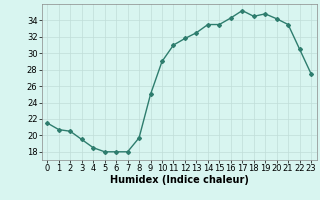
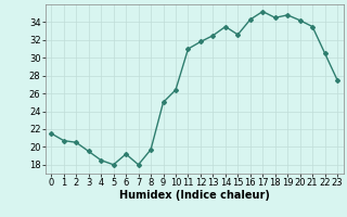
6: 18.0 -> 19.2
10: 29.0 -> 26.4
15: 33.5 -> 32.6
